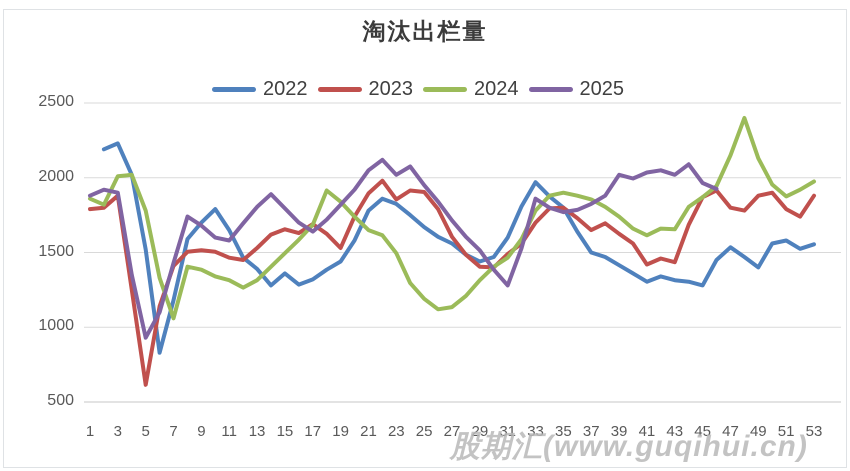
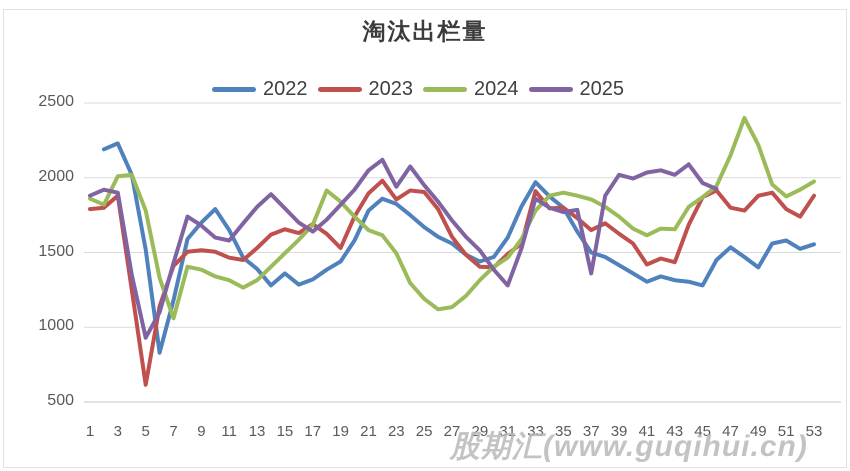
2025/23: 2020 -> 1940
2023/33: 1700 -> 1910
2025/37: 1820 -> 1360
2024/49: 2130 -> 2220
